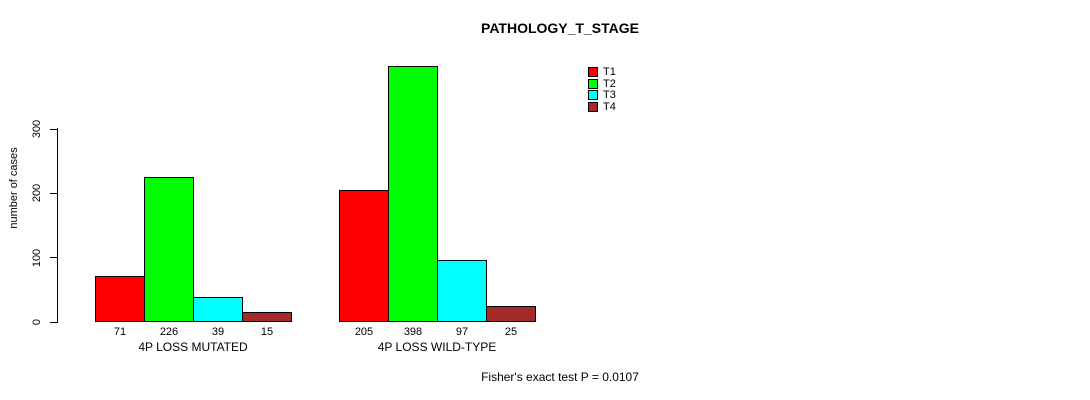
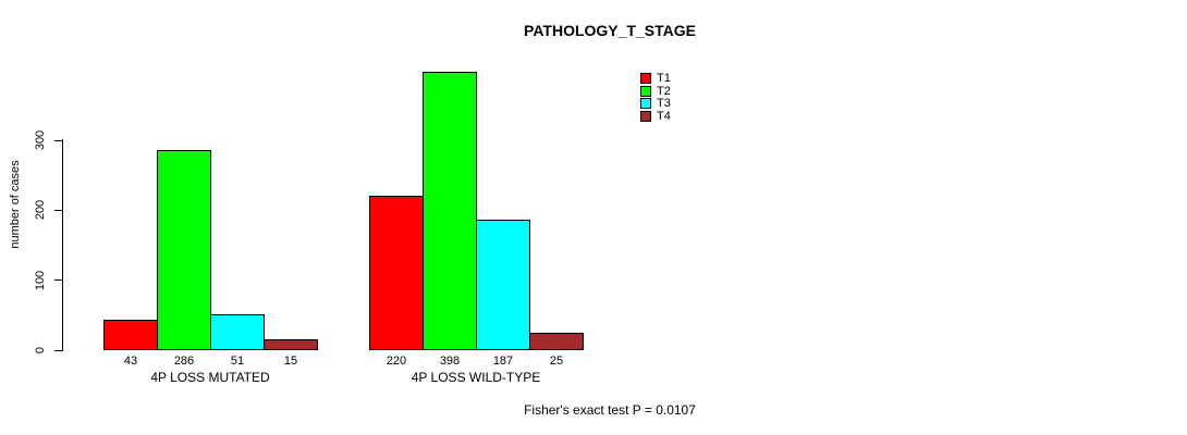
T1/4P LOSS MUTATED: 71 -> 43
T2/4P LOSS MUTATED: 226 -> 286
T3/4P LOSS MUTATED: 39 -> 51
T1/4P LOSS WILD-TYPE: 205 -> 220
T3/4P LOSS WILD-TYPE: 97 -> 187
